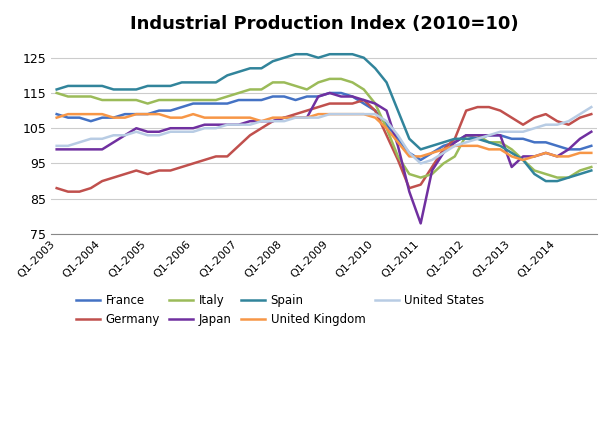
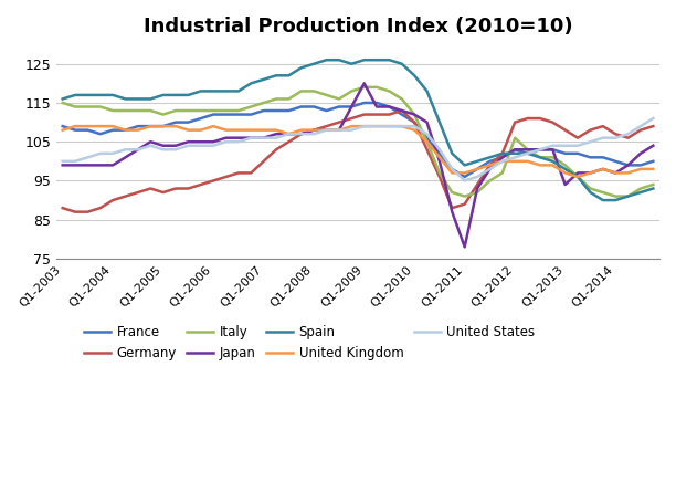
Japan/Q1-2009: 115 -> 120
Italy/Q1-2012: 103 -> 106
